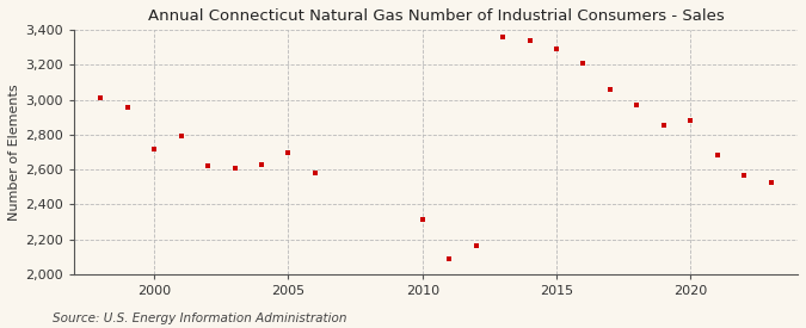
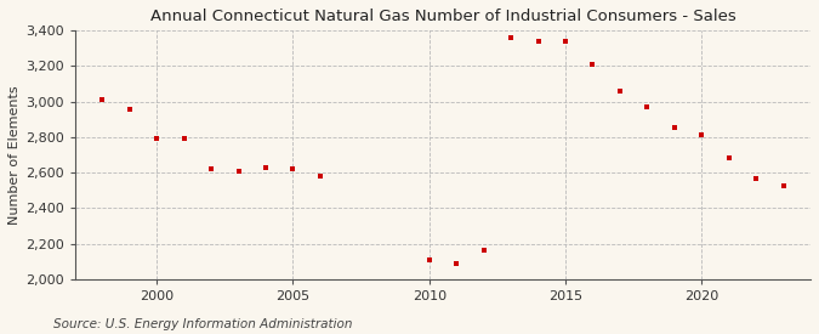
2000: 2,720 -> 2,790
2005: 2,700 -> 2,620
2010: 2,310 -> 2,110
2015: 3,290 -> 3,340
2020: 2,880 -> 2,820
